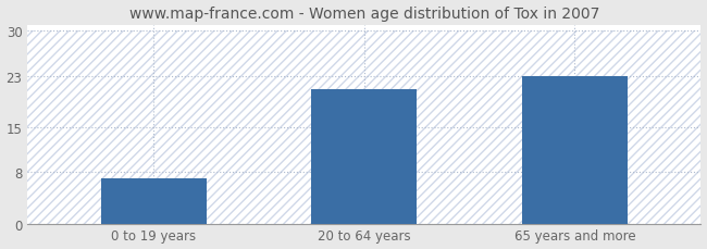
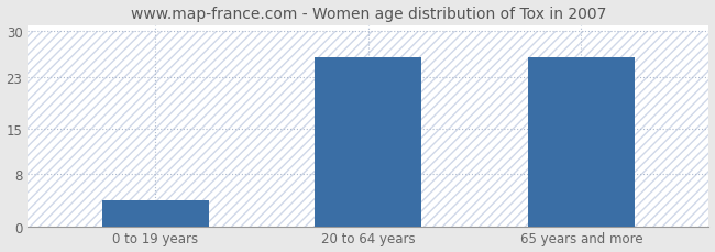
0 to 19 years: 7 -> 4
20 to 64 years: 21 -> 26
65 years and more: 23 -> 26
